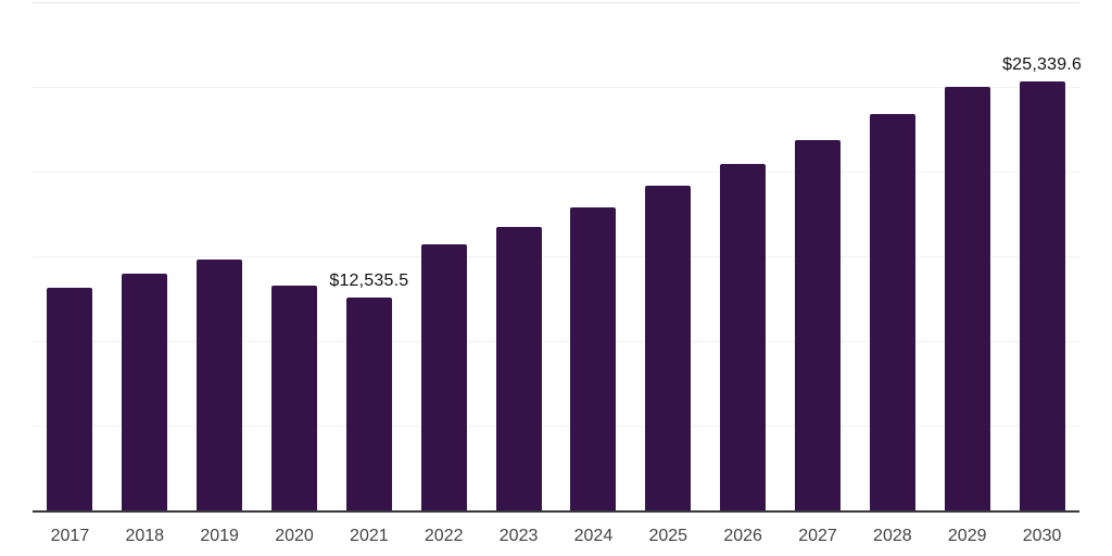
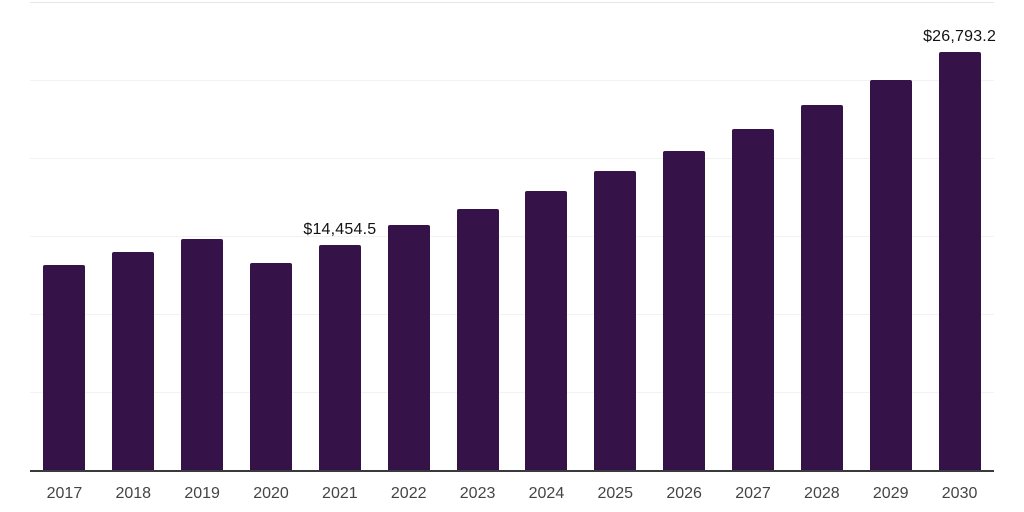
2021: $12,535.5 -> $14,454.5
2030: $25,339.6 -> $26,793.2
